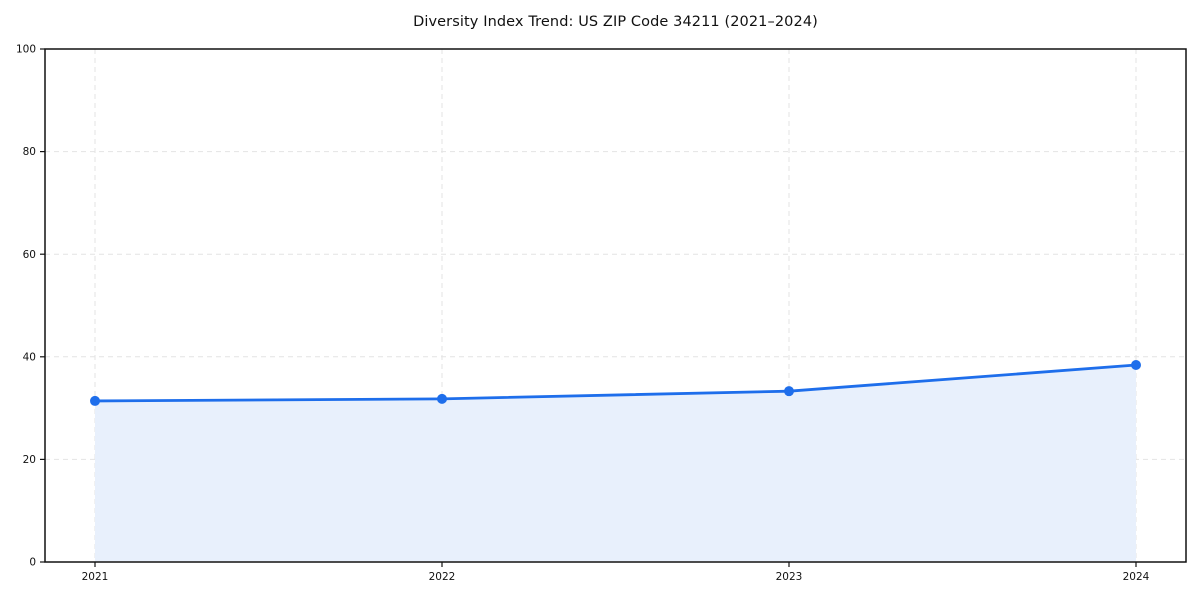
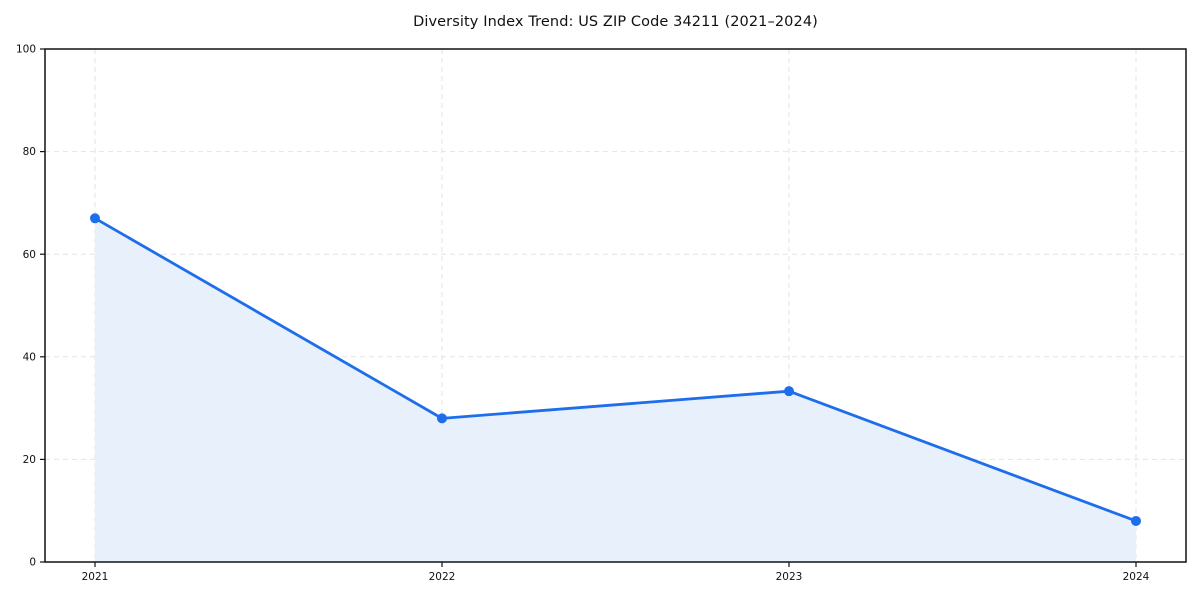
2021: 31 -> 67
2022: 32 -> 28
2024: 38 -> 8
